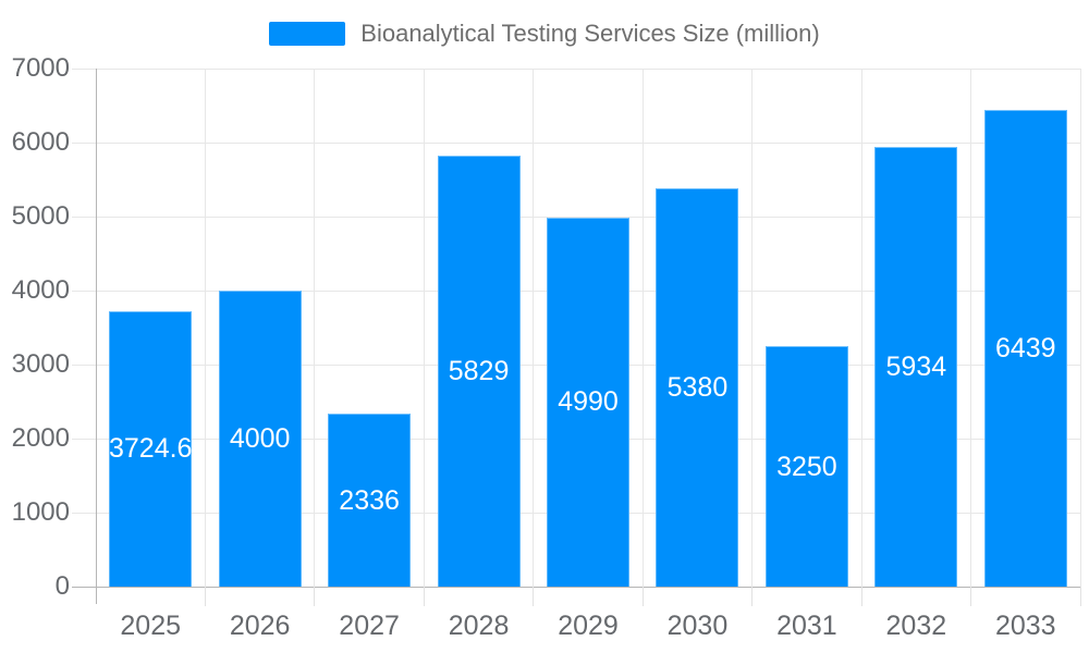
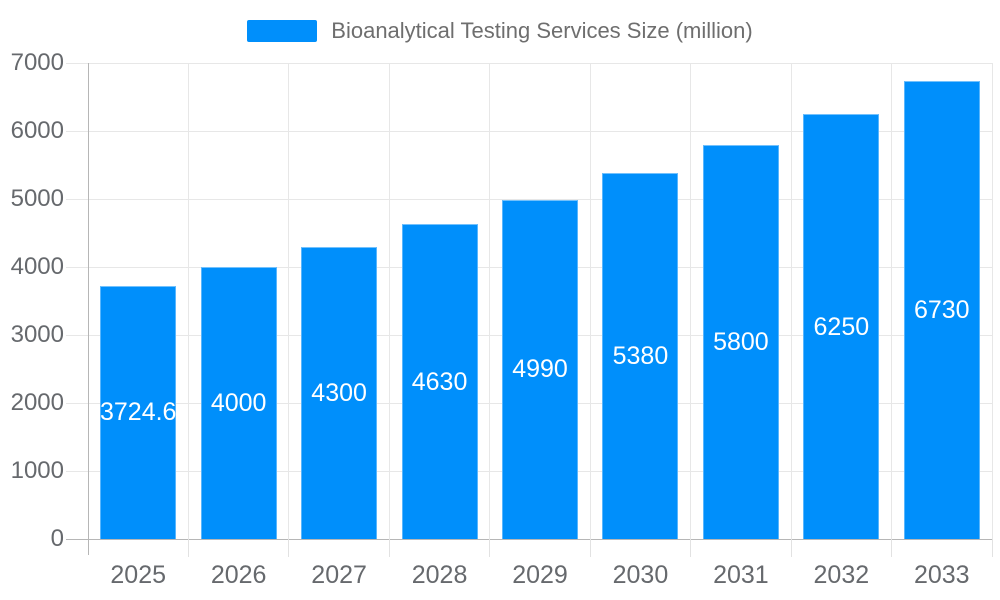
2027: 2336 -> 4300
2028: 5829 -> 4630
2031: 3250 -> 5800
2032: 5934 -> 6250
2033: 6439 -> 6730
